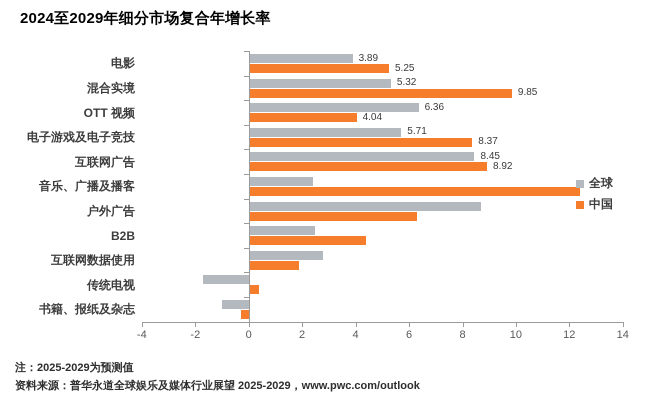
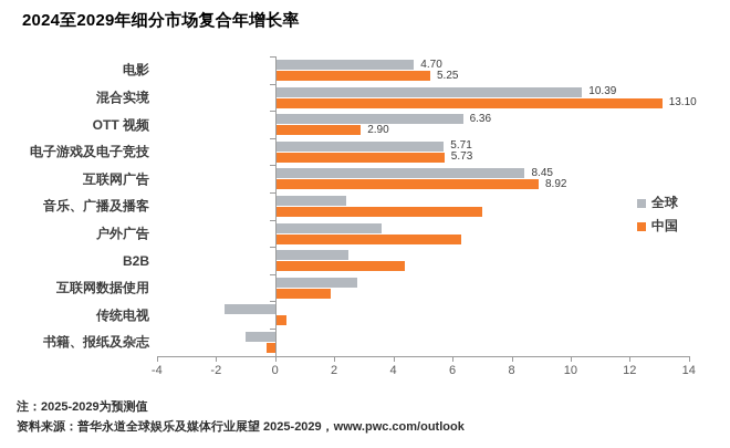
全球/电影: 3.89 -> 4.70
全球/混合实境: 5.32 -> 10.39
中国/混合实境: 9.85 -> 13.10
中国/OTT 视频: 4.04 -> 2.90
中国/电子游戏及电子竞技: 8.37 -> 5.73
中国/音乐、广播及播客: 12.4 -> 7.0
全球/户外广告: 8.7 -> 3.6
